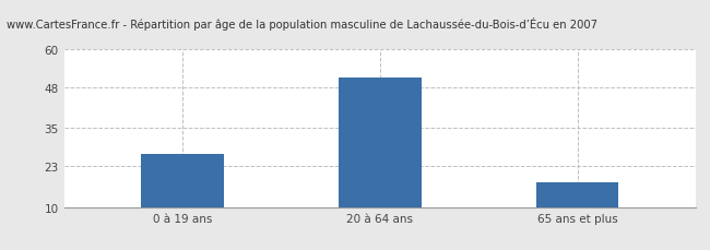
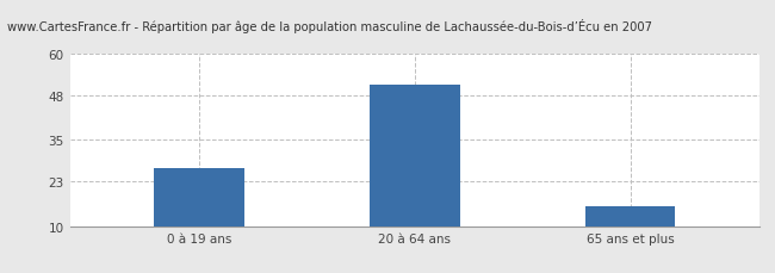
65 ans et plus: 18 -> 16
